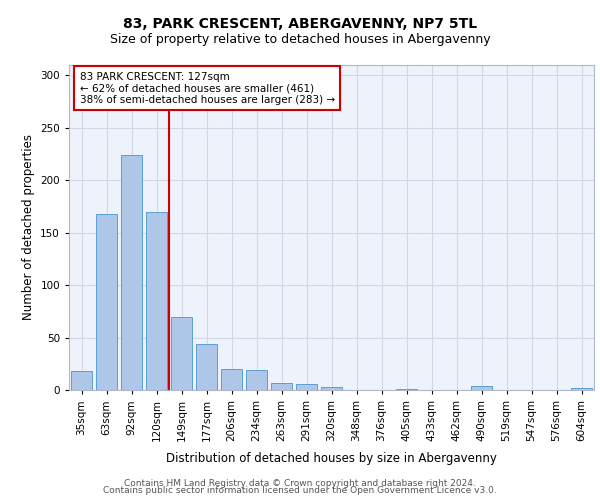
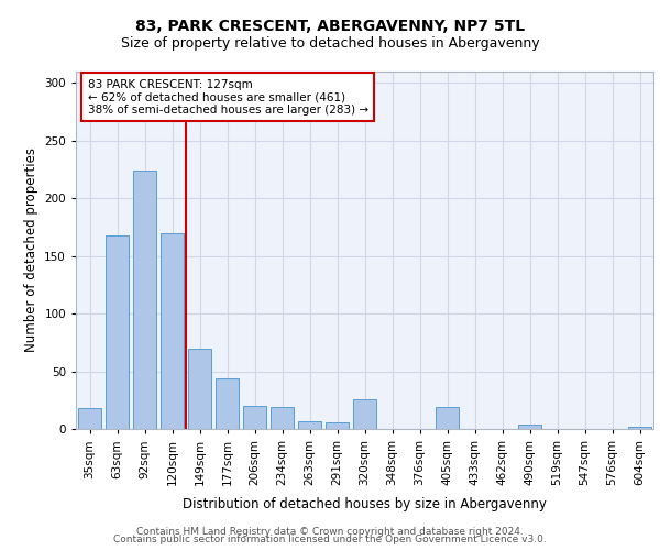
320sqm: 3 -> 26
405sqm: 1 -> 19
